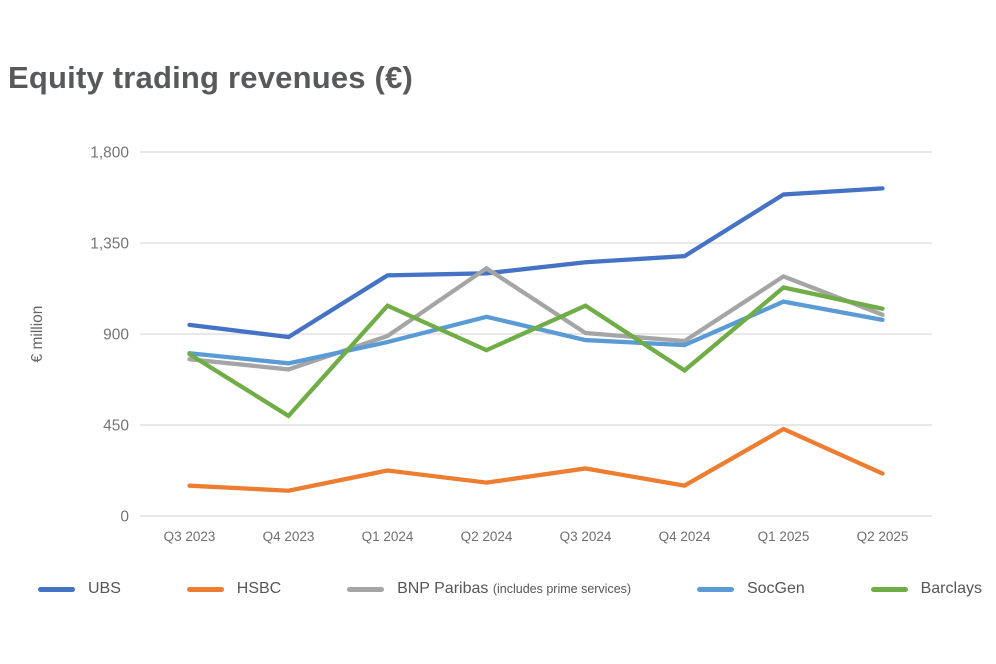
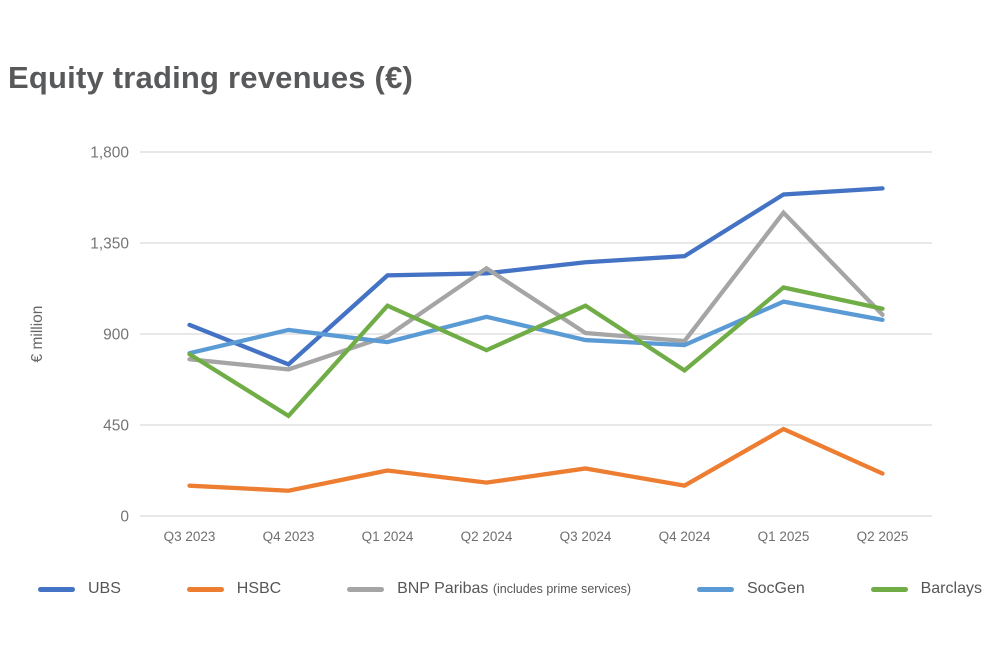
UBS/Q4 2023: 880 -> 750
SocGen/Q4 2023: 760 -> 920
BNP Paribas/Q1 2025: 1180 -> 1500
